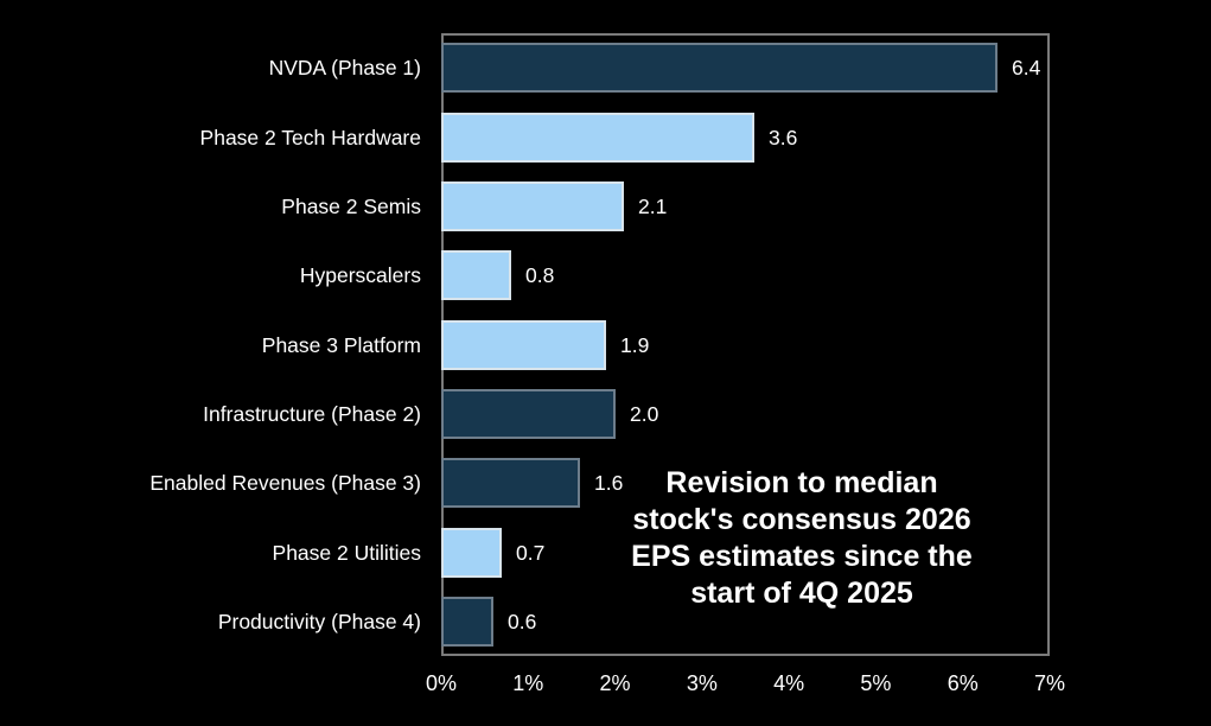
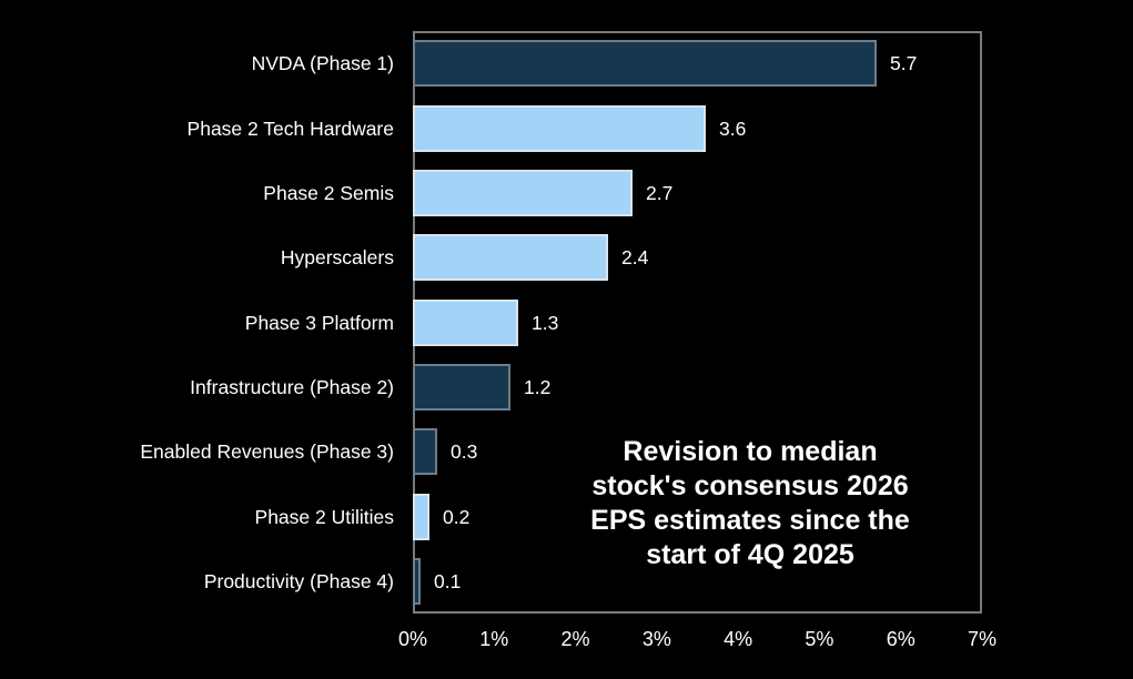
NVDA (Phase 1): 6.4 -> 5.7
Phase 2 Semis: 2.1 -> 2.7
Hyperscalers: 0.8 -> 2.4
Phase 3 Platform: 1.9 -> 1.3
Infrastructure (Phase 2): 2.0 -> 1.2
Enabled Revenues (Phase 3): 1.6 -> 0.3
Phase 2 Utilities: 0.7 -> 0.2
Productivity (Phase 4): 0.6 -> 0.1
